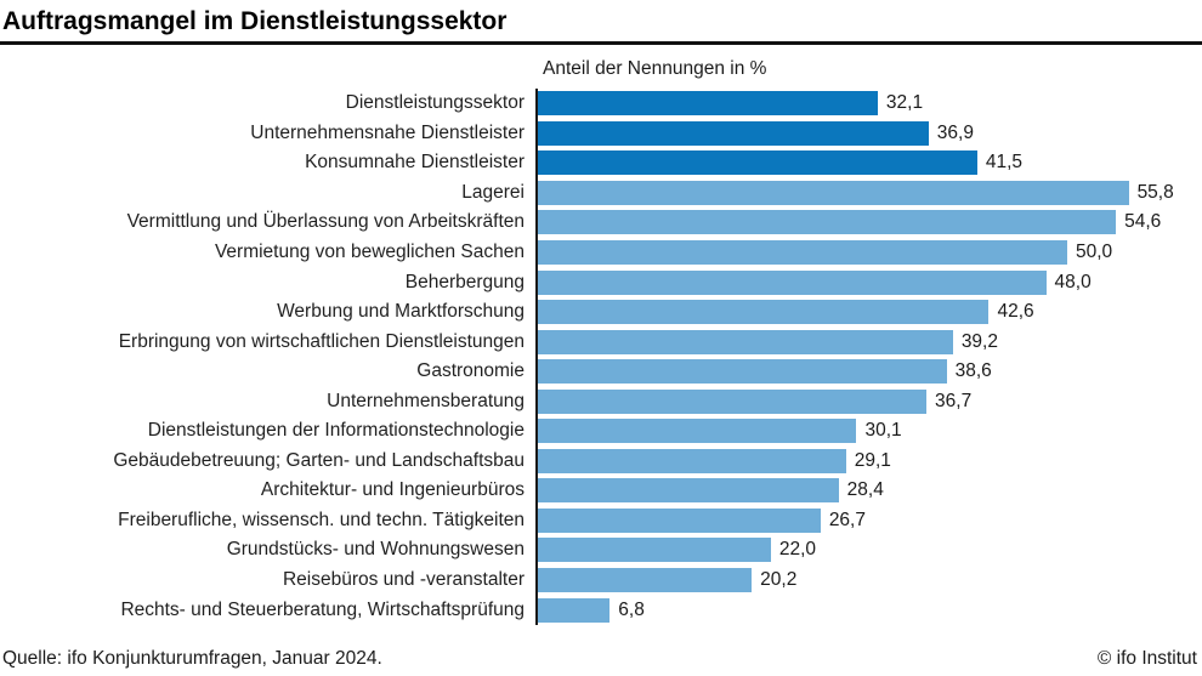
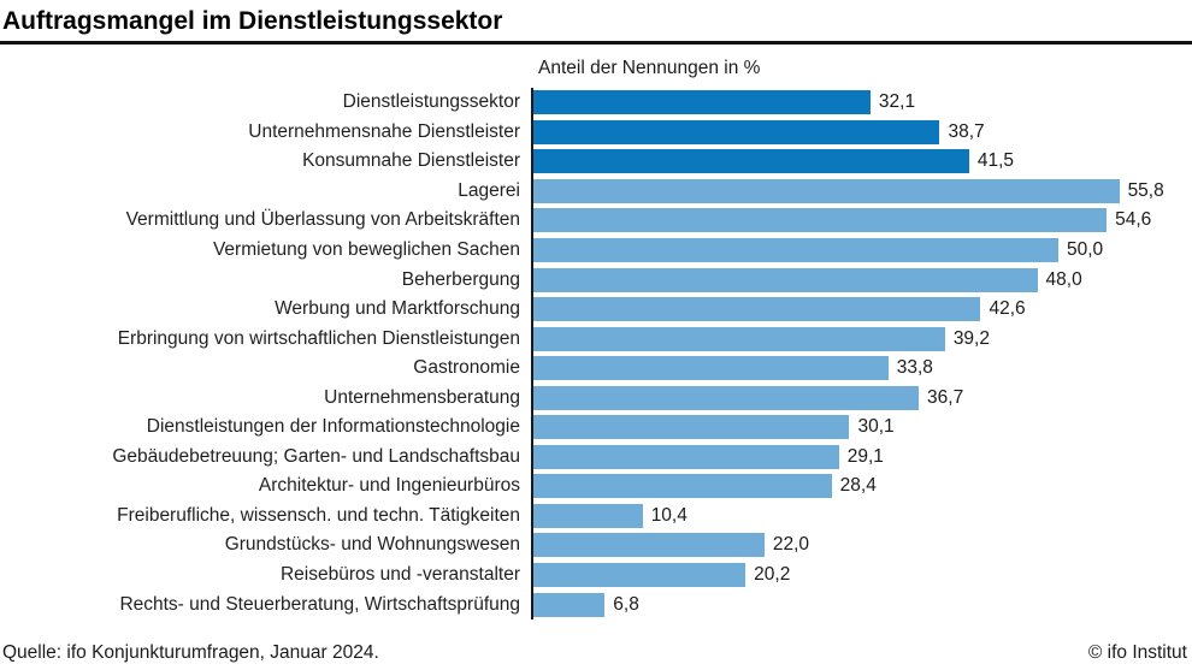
Unternehmensnahe Dienstleister: 36,9 -> 38,7
Gastronomie: 38,6 -> 33,8
Freiberufliche, wissensch. und techn. Tätigkeiten: 26,7 -> 10,4
